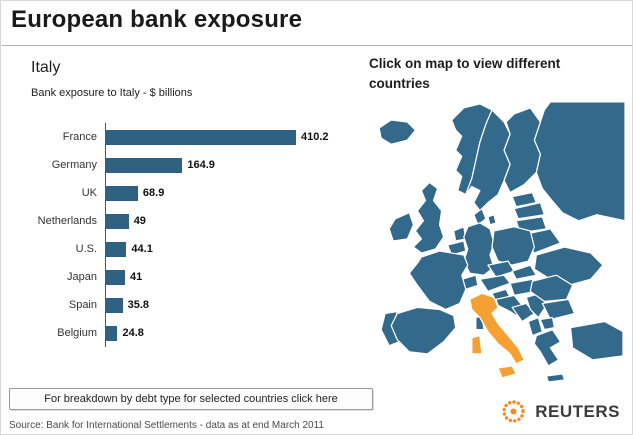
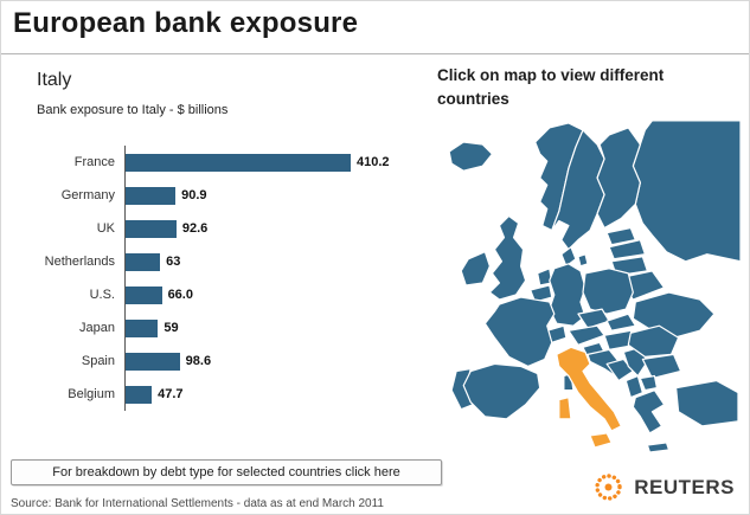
Germany: 164.9 -> 90.9
UK: 68.9 -> 92.6
Netherlands: 49 -> 63
U.S.: 44.1 -> 66.0
Japan: 41 -> 59
Spain: 35.8 -> 98.6
Belgium: 24.8 -> 47.7
